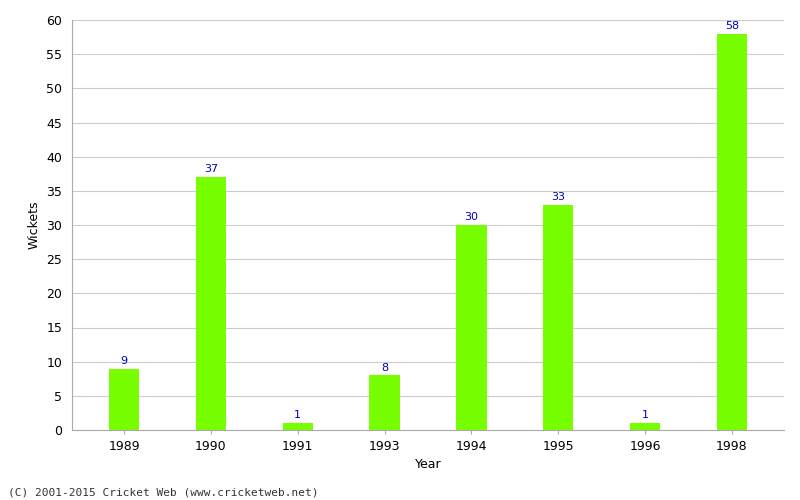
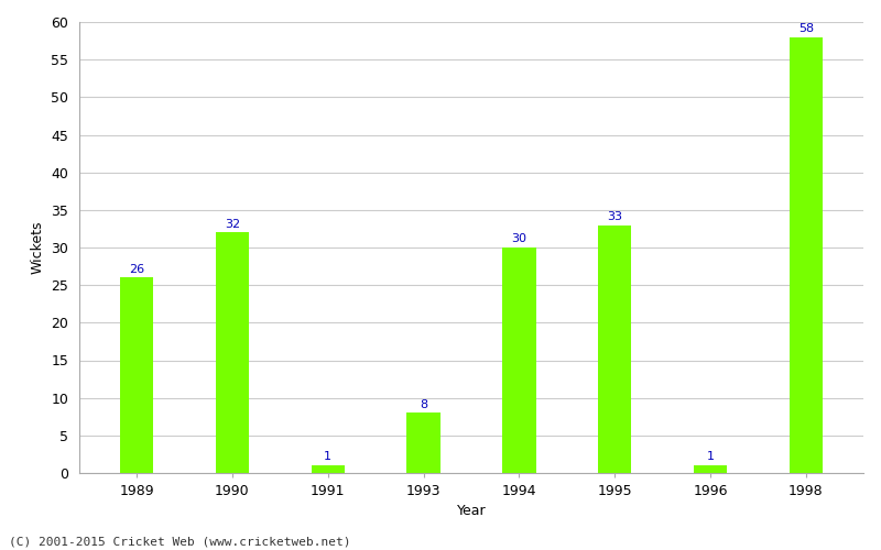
1989: 9 -> 26
1990: 37 -> 32
